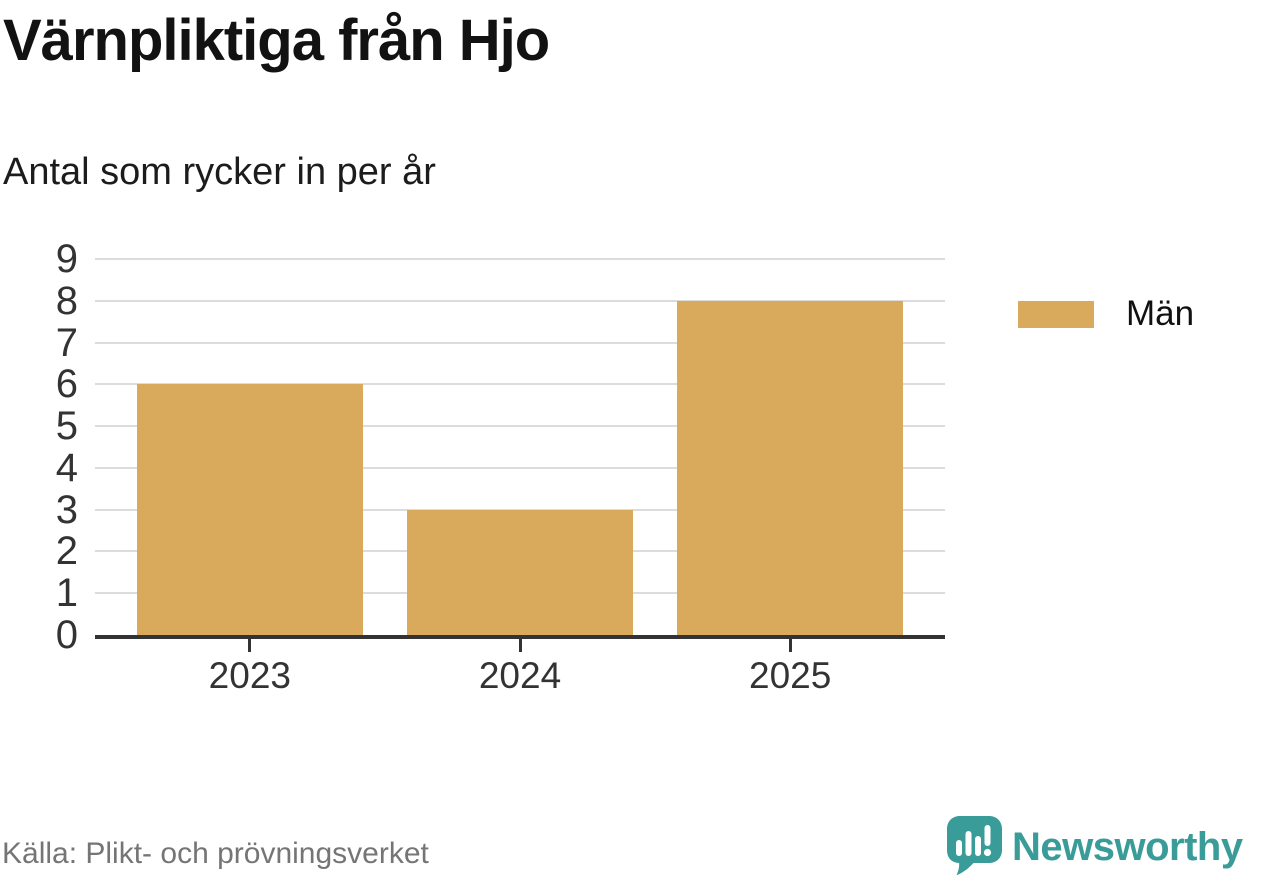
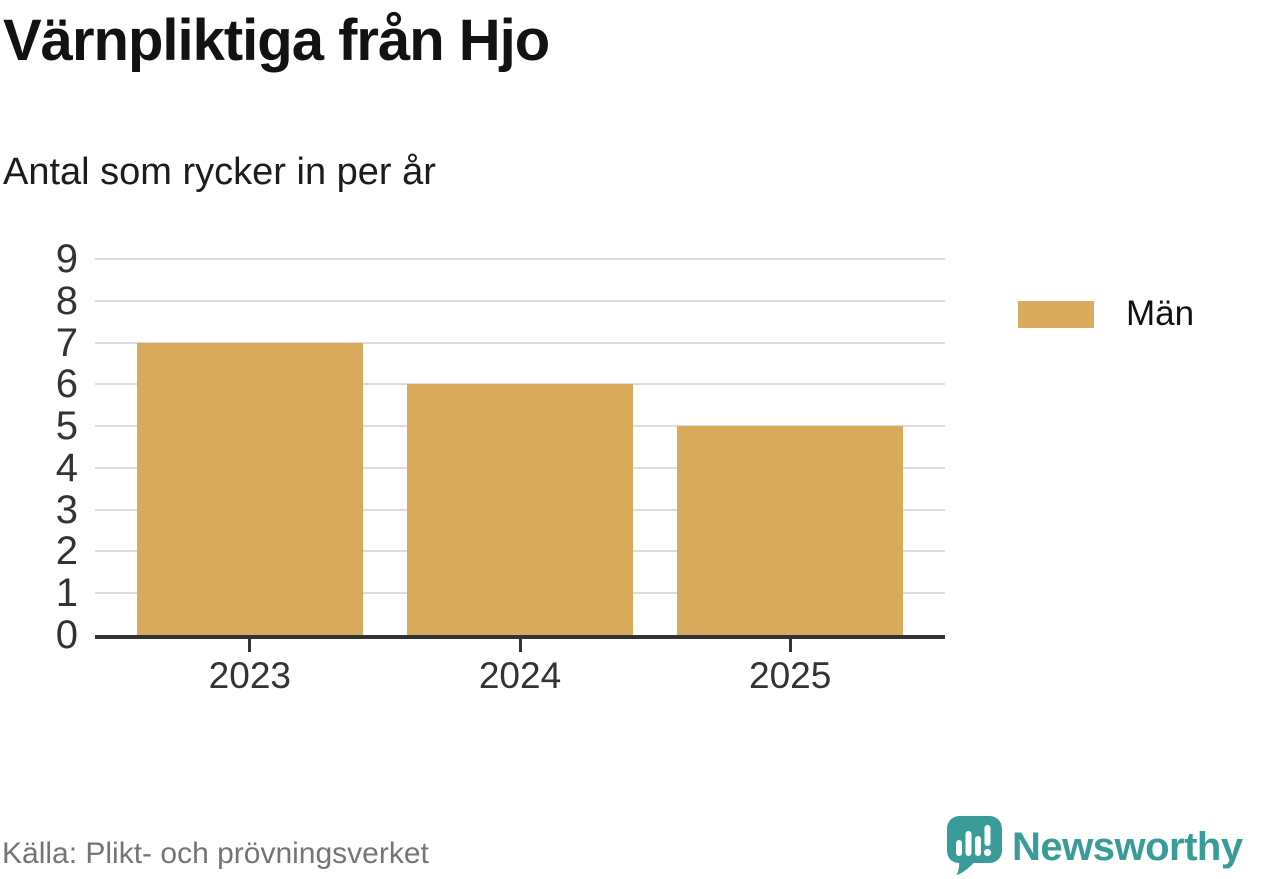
2023: 6 -> 7
2024: 3 -> 6
2025: 8 -> 5
